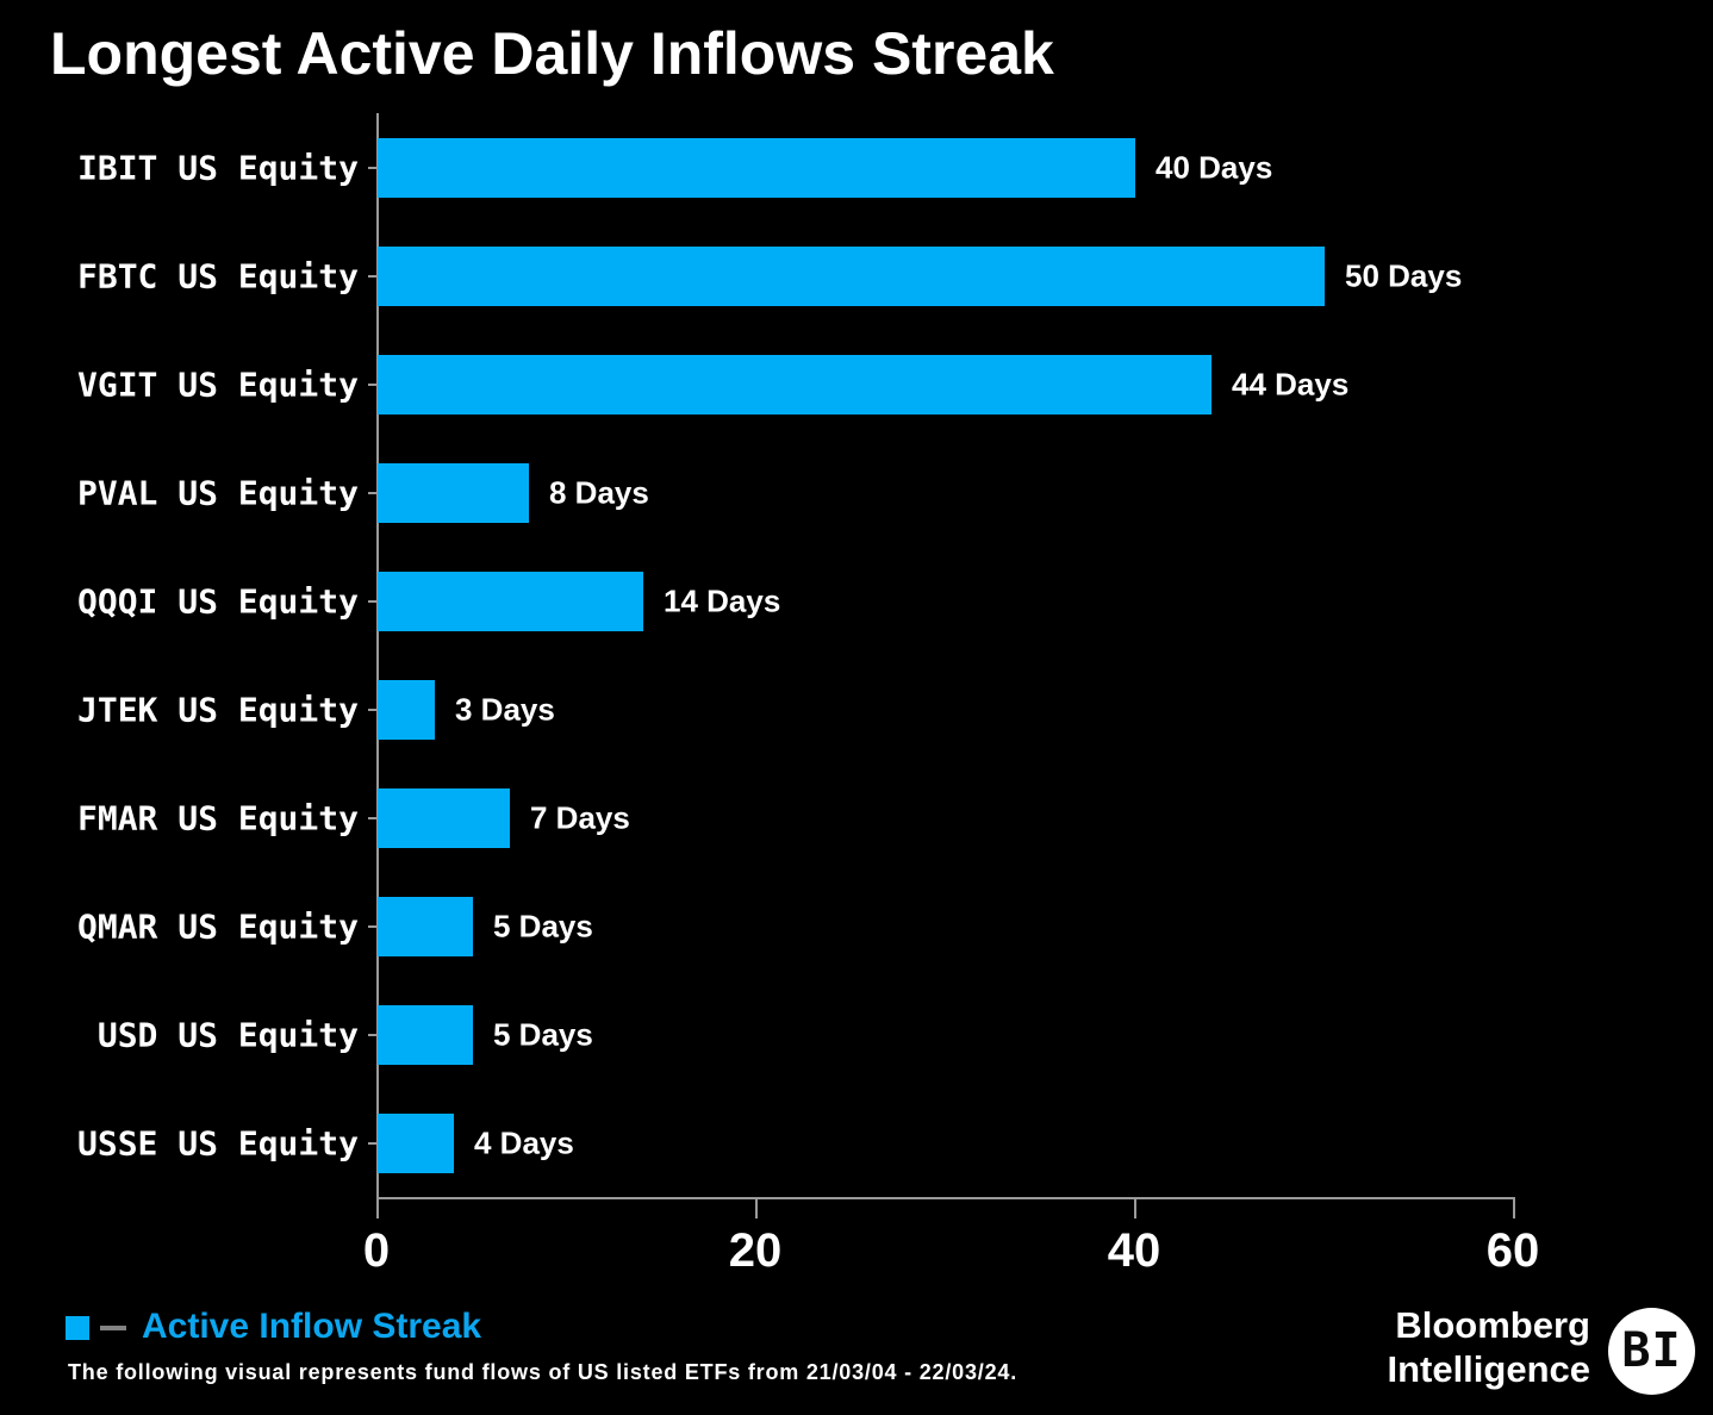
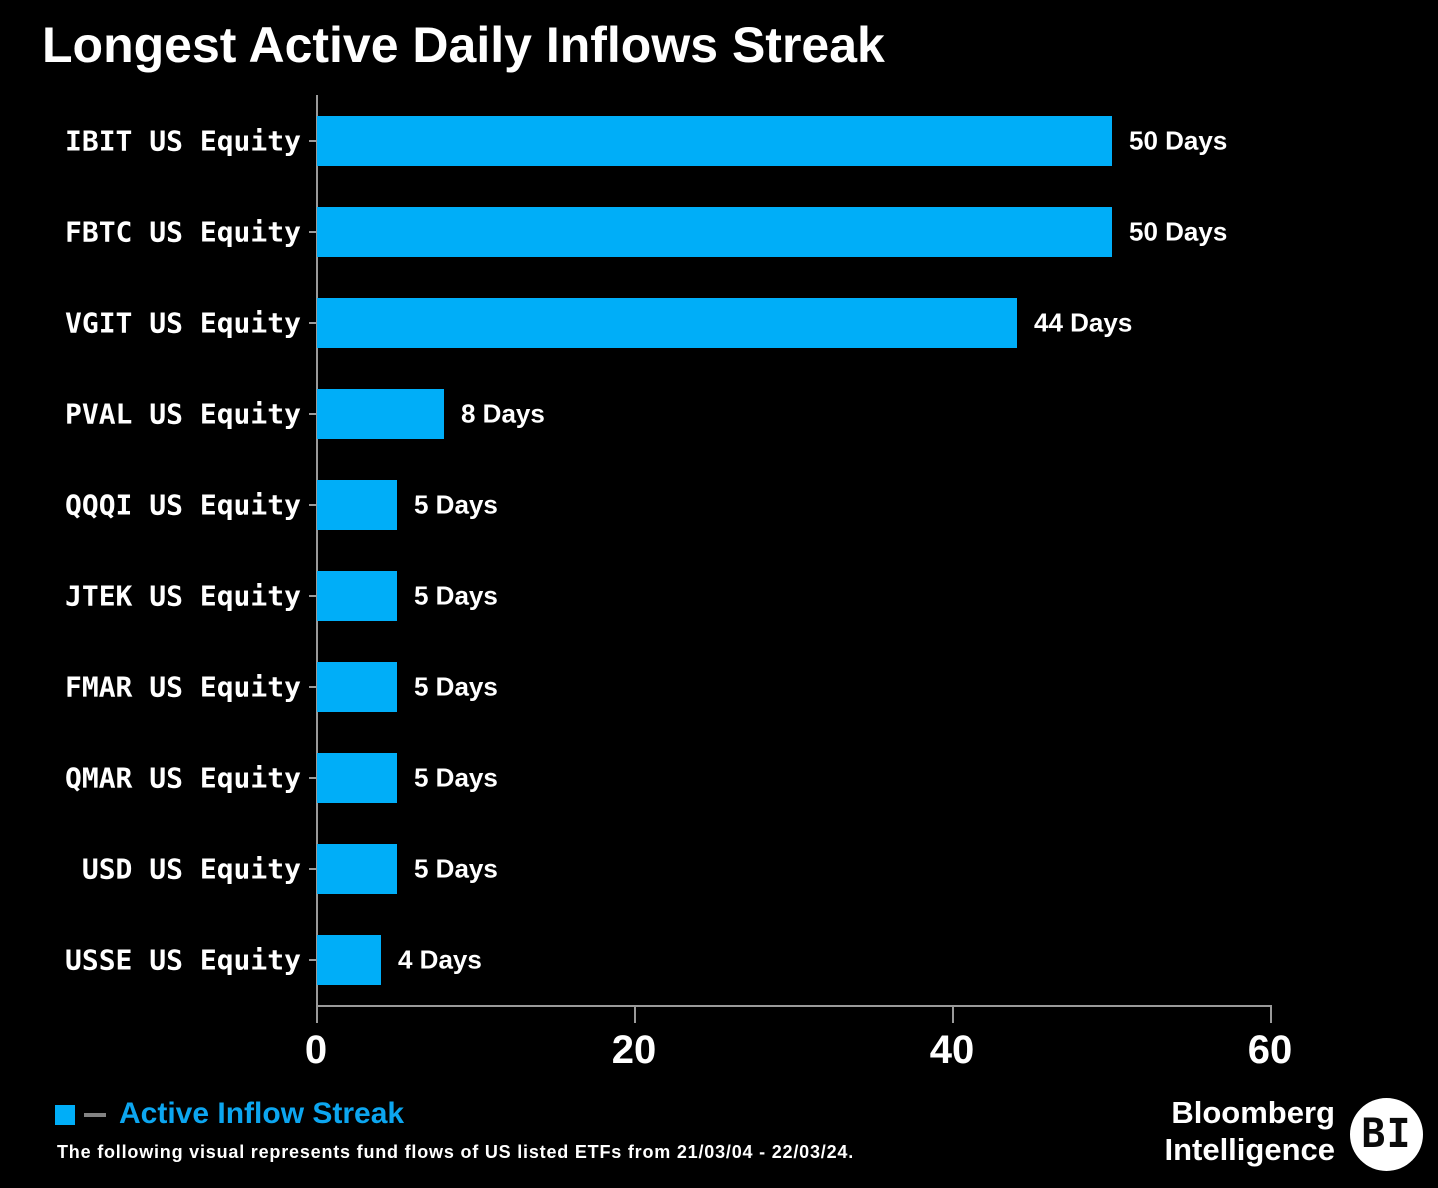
IBIT US Equity: 40 -> 50
QQQI US Equity: 14 -> 5
JTEK US Equity: 3 -> 5
FMAR US Equity: 7 -> 5
